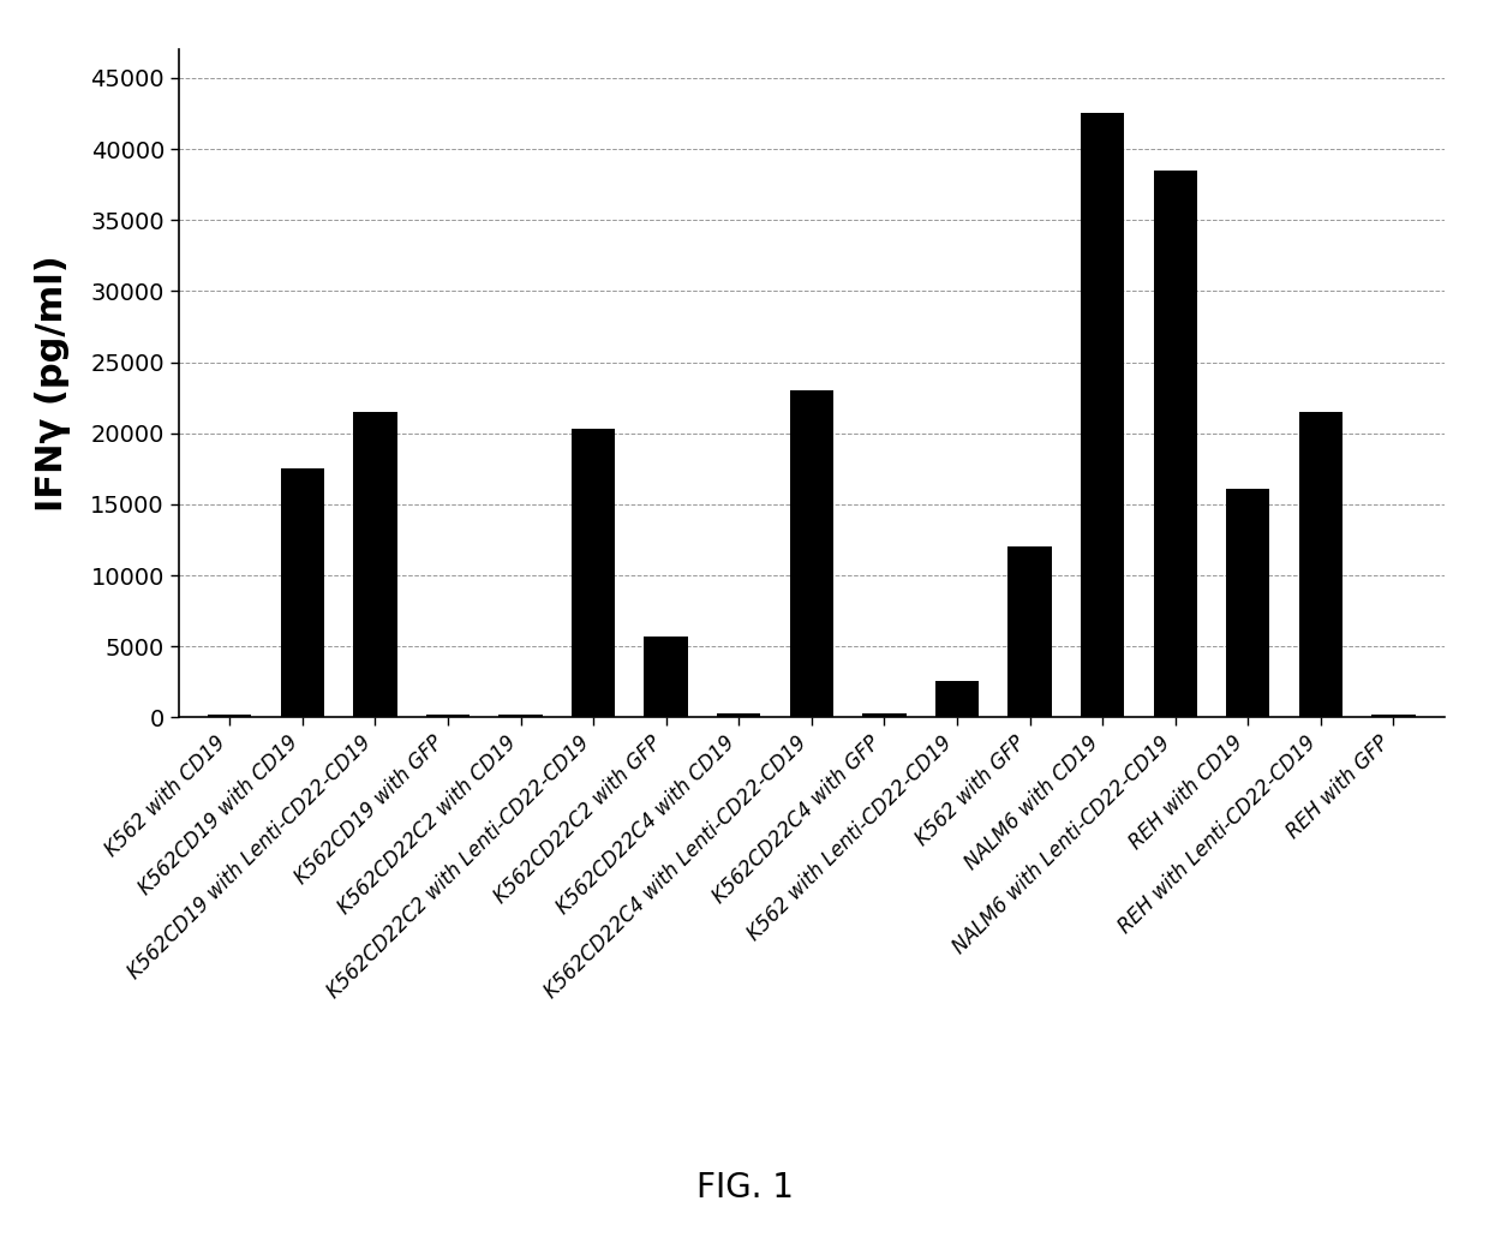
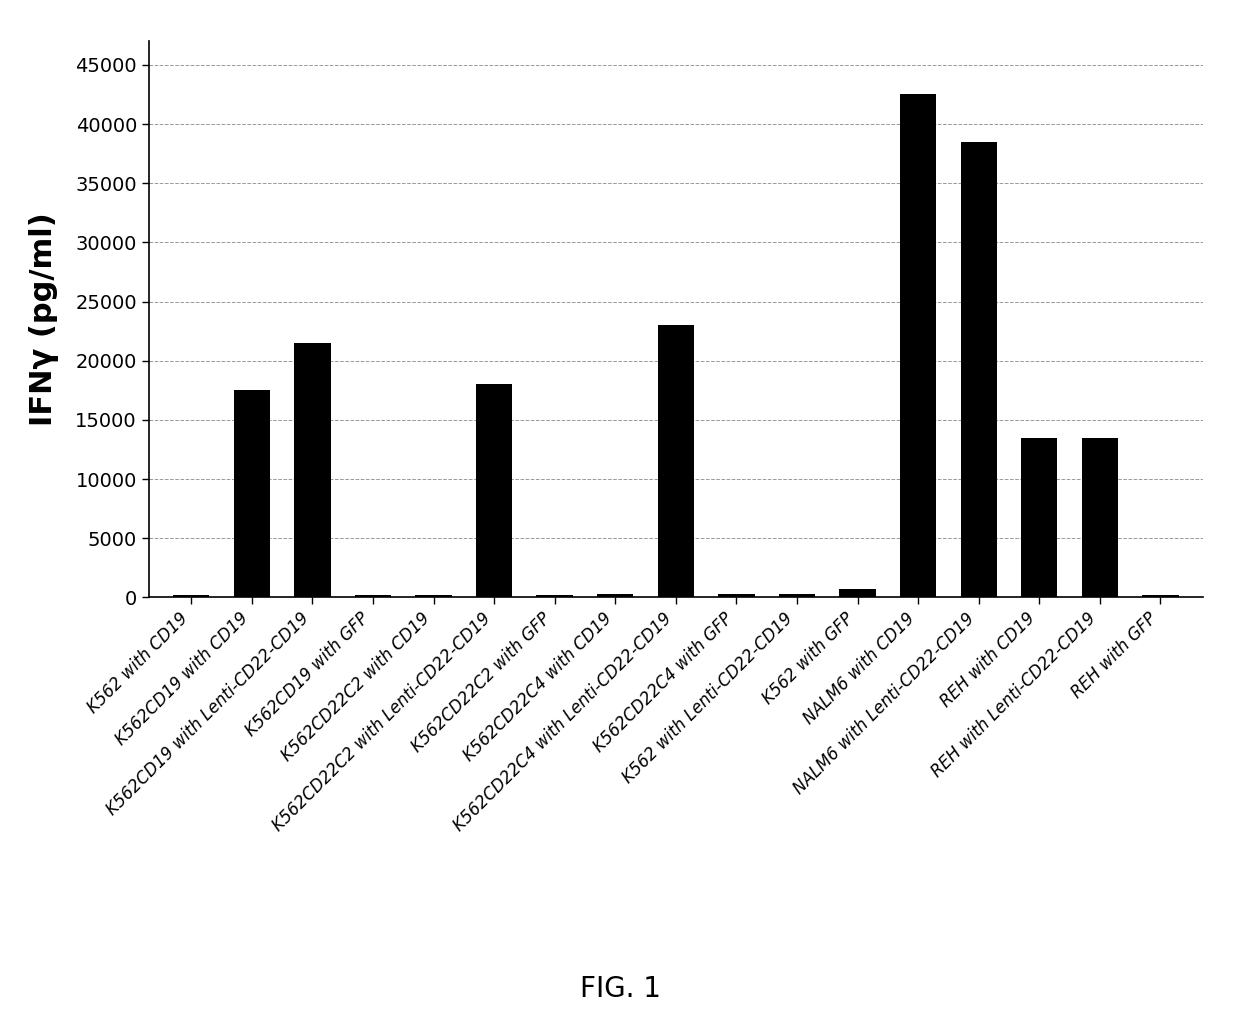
K562CD22C2 with Lenti-CD22-CD19: 20300 -> 18000
K562CD22C2 with GFP: 5700 -> 200
K562 with Lenti-CD22-CD19: 2600 -> 300
K562 with GFP: 12000 -> 700
REH with CD19: 16100 -> 13500
REH with Lenti-CD22-CD19: 21500 -> 13500
